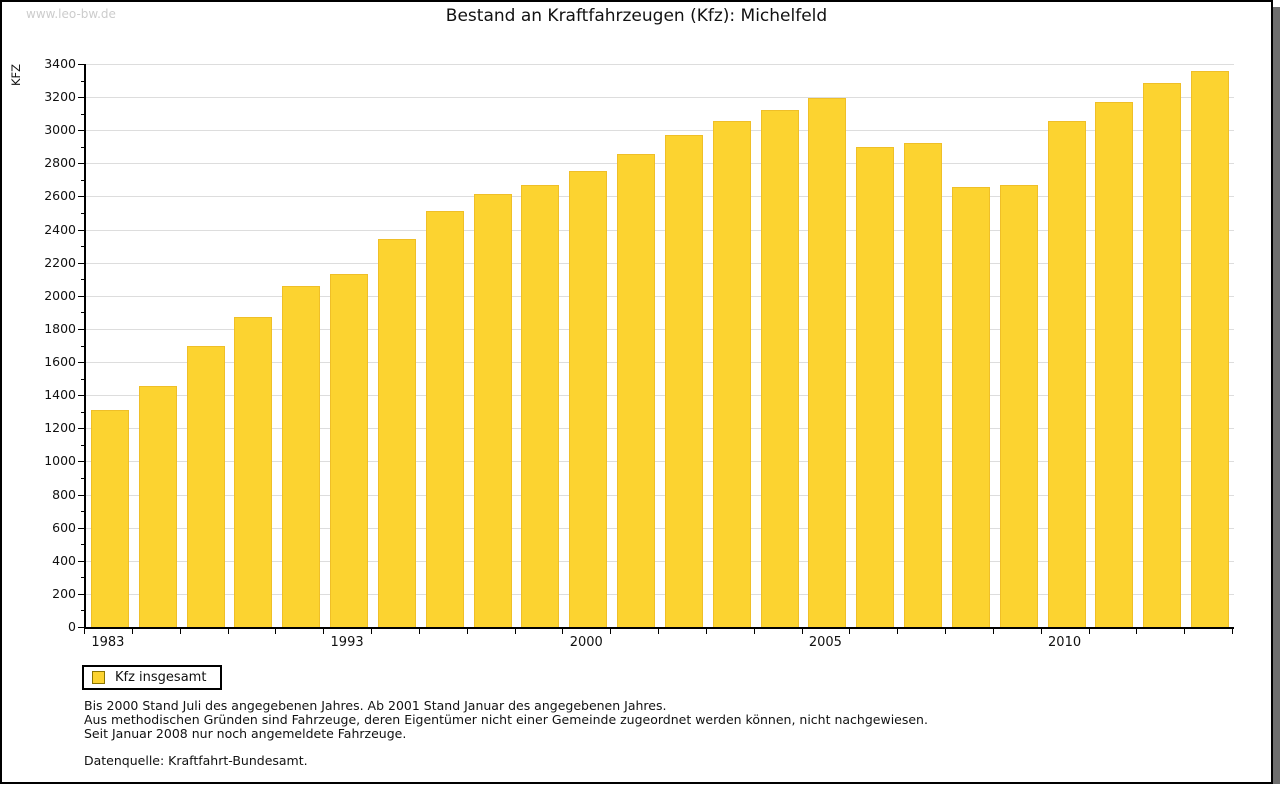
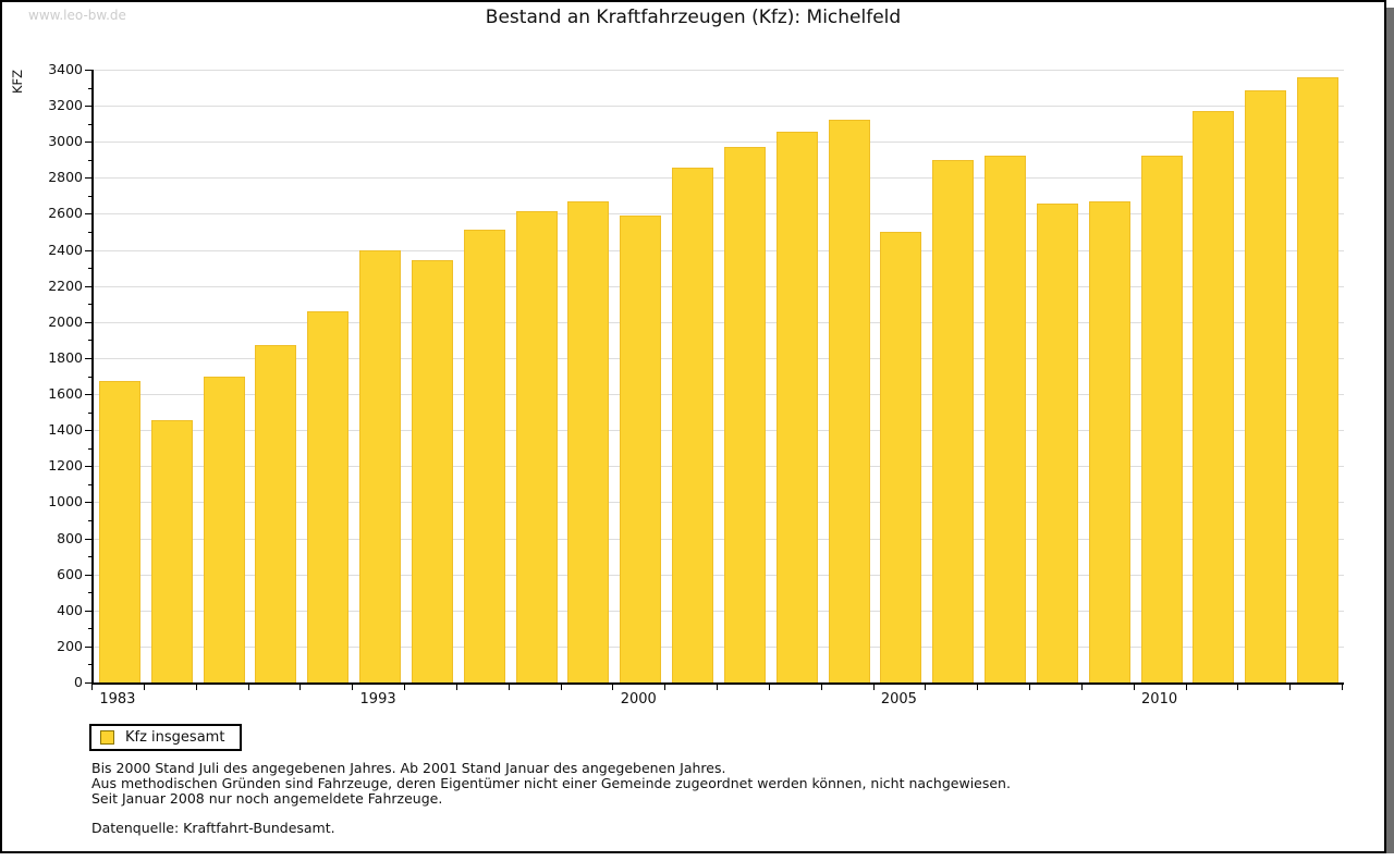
1983: 1310 -> 1670
1993: 2130 -> 2400
2000: 2760 -> 2590
2005: 3200 -> 2500
2010: 3060 -> 2920
